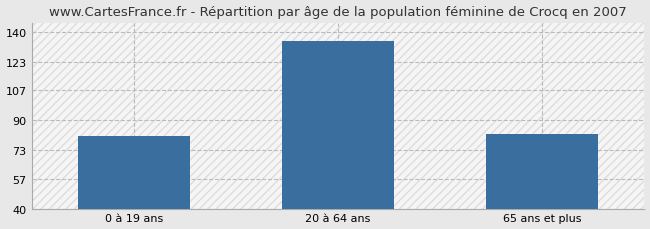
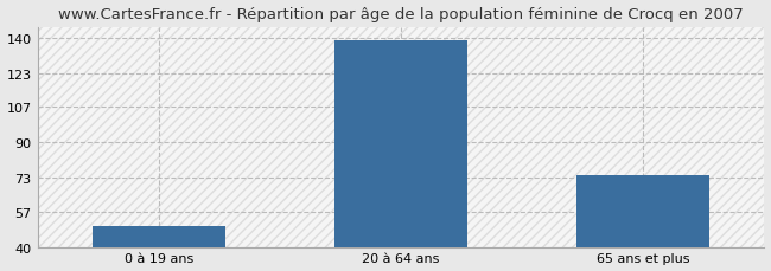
0 à 19 ans: 81 -> 50
20 à 64 ans: 135 -> 139
65 ans et plus: 82 -> 74
